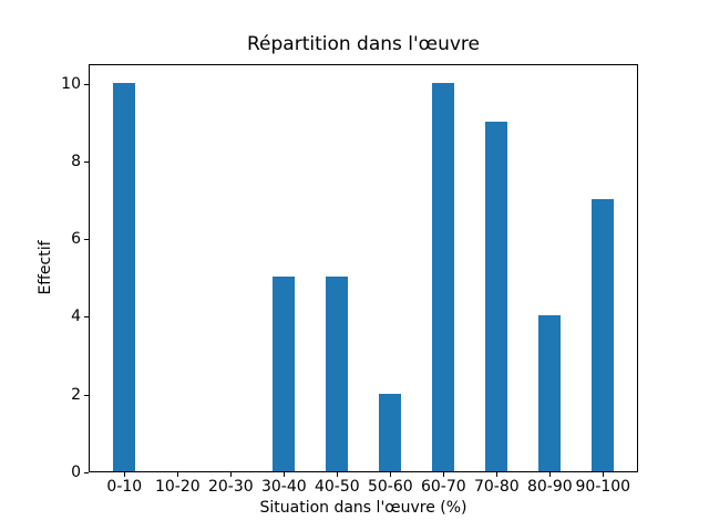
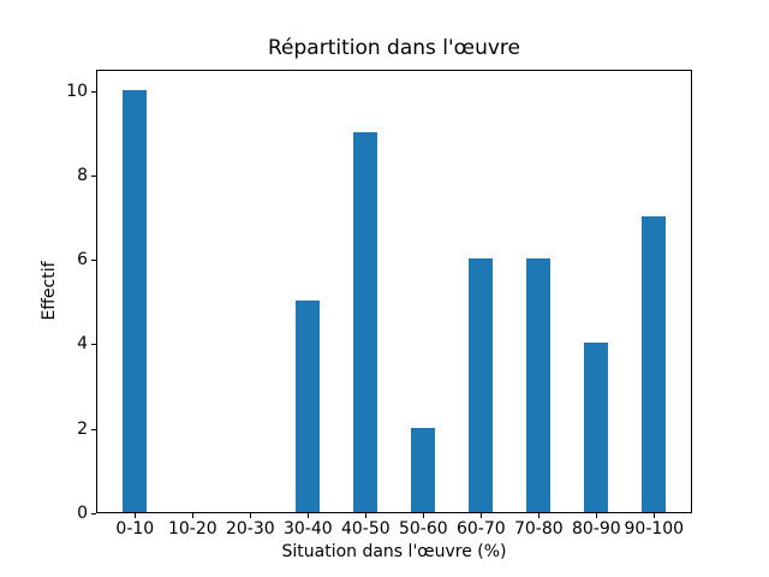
40-50: 5 -> 9
60-70: 10 -> 6
70-80: 9 -> 6
